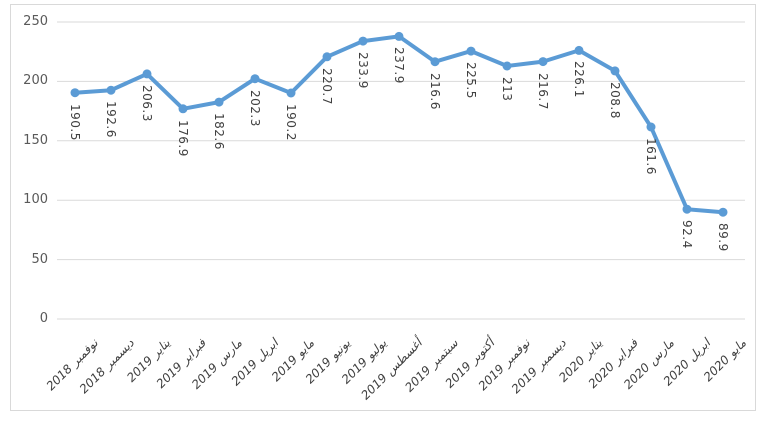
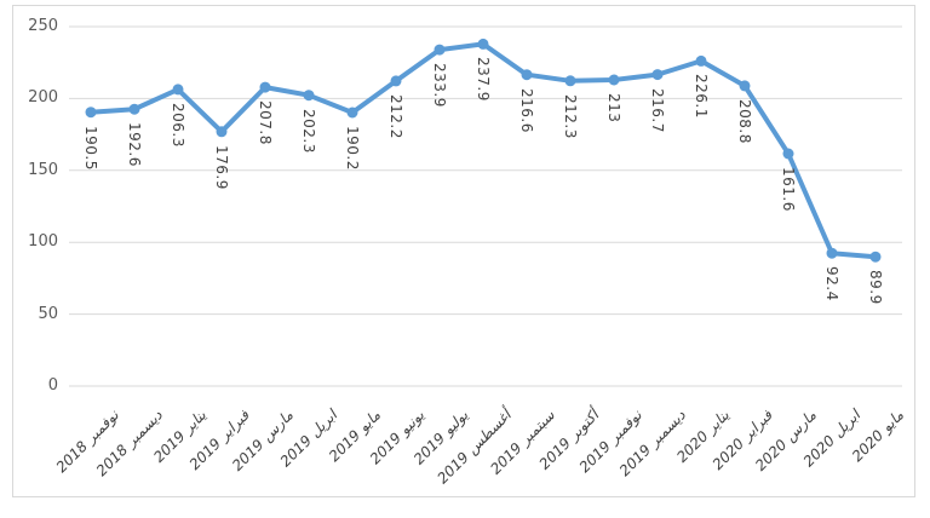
مارس 2019: 182.6 -> 207.8
يونيو 2019: 220.7 -> 212.2
أكتوبر 2019: 225.5 -> 212.3
